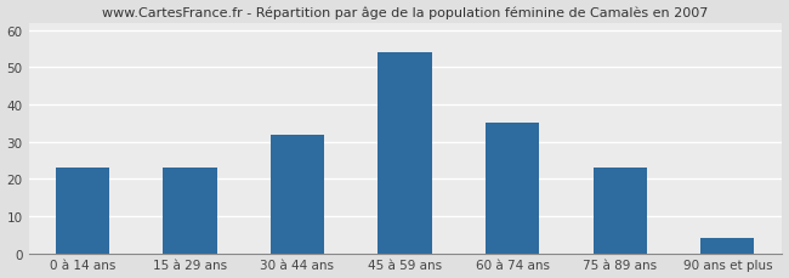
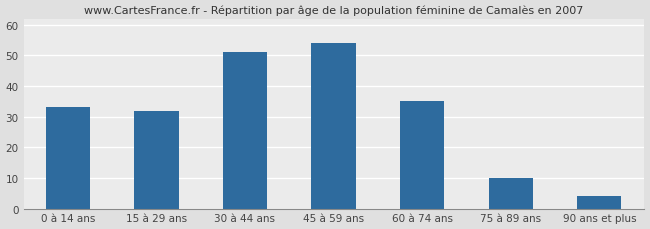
0 à 14 ans: 23 -> 33
15 à 29 ans: 23 -> 32
30 à 44 ans: 32 -> 51
75 à 89 ans: 23 -> 10
